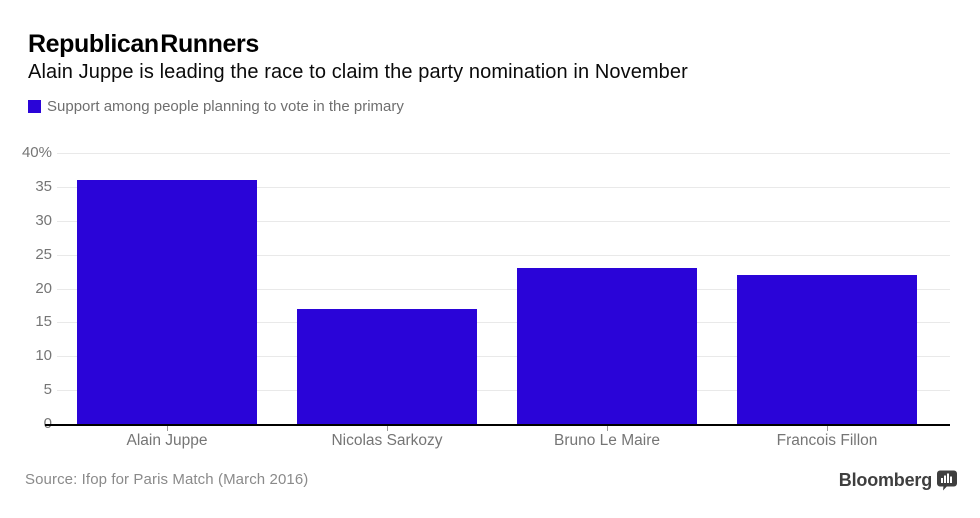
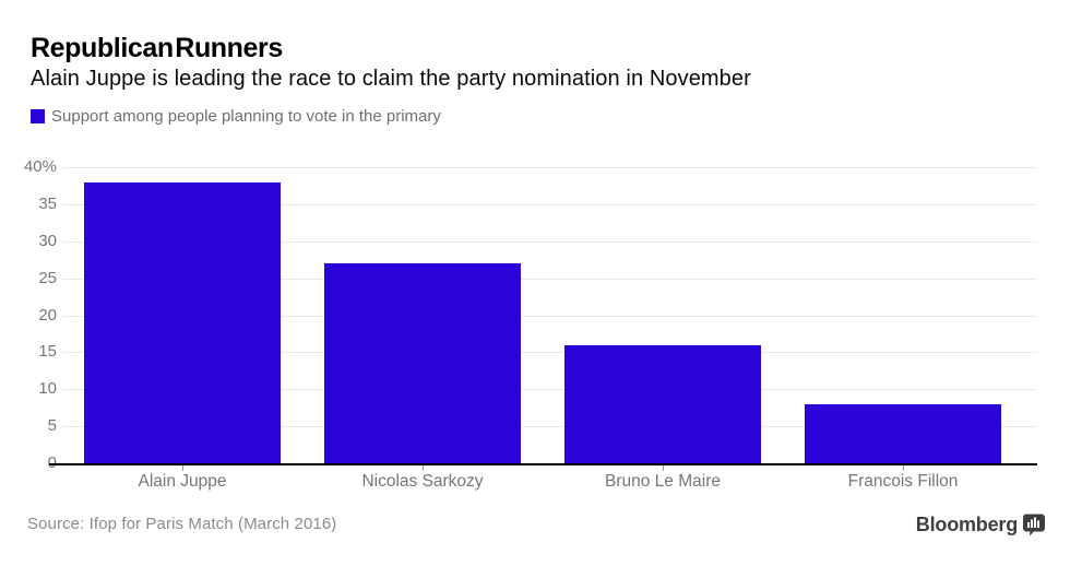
Alain Juppe: 36% -> 38%
Nicolas Sarkozy: 17% -> 27%
Bruno Le Maire: 23% -> 16%
Francois Fillon: 22% -> 8%
